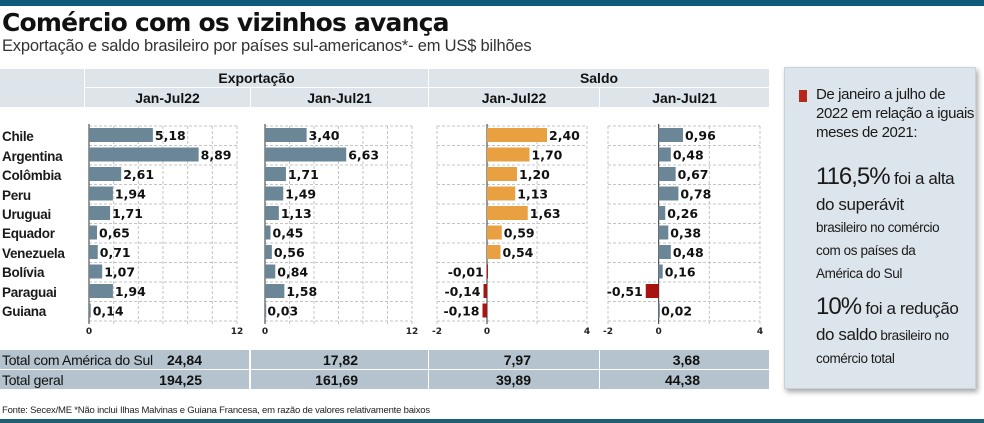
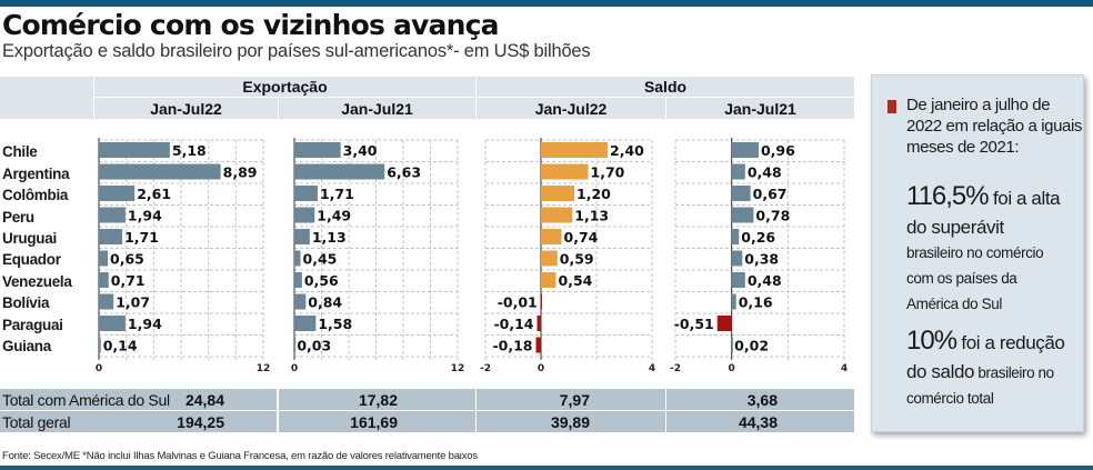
Saldo Jan-Jul22/Uruguai: 1,63 -> 0,74
